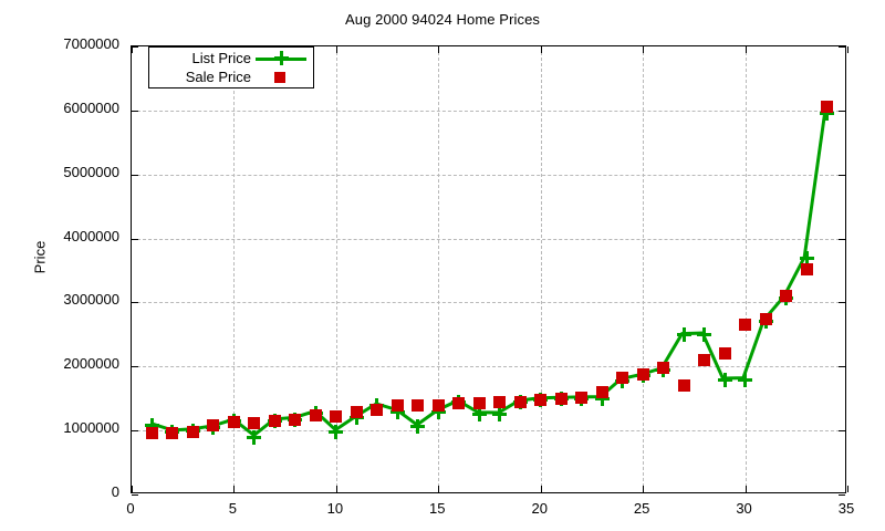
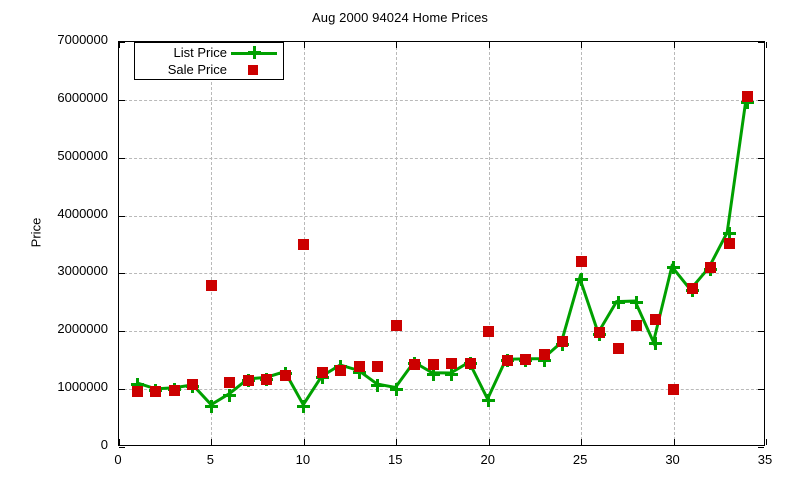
List Price/5: 1100000 -> 700000
Sale Price/5: 1100000 -> 2800000
List Price/10: 1000000 -> 700000
Sale Price/10: 1200000 -> 3500000
List Price/15: 1300000 -> 1000000
Sale Price/15: 1400000 -> 2100000
List Price/20: 1500000 -> 800000
Sale Price/20: 1500000 -> 2000000
List Price/25: 1800000 -> 2900000
Sale Price/25: 1900000 -> 3200000
List Price/30: 1800000 -> 3100000
Sale Price/30: 2600000 -> 1000000
